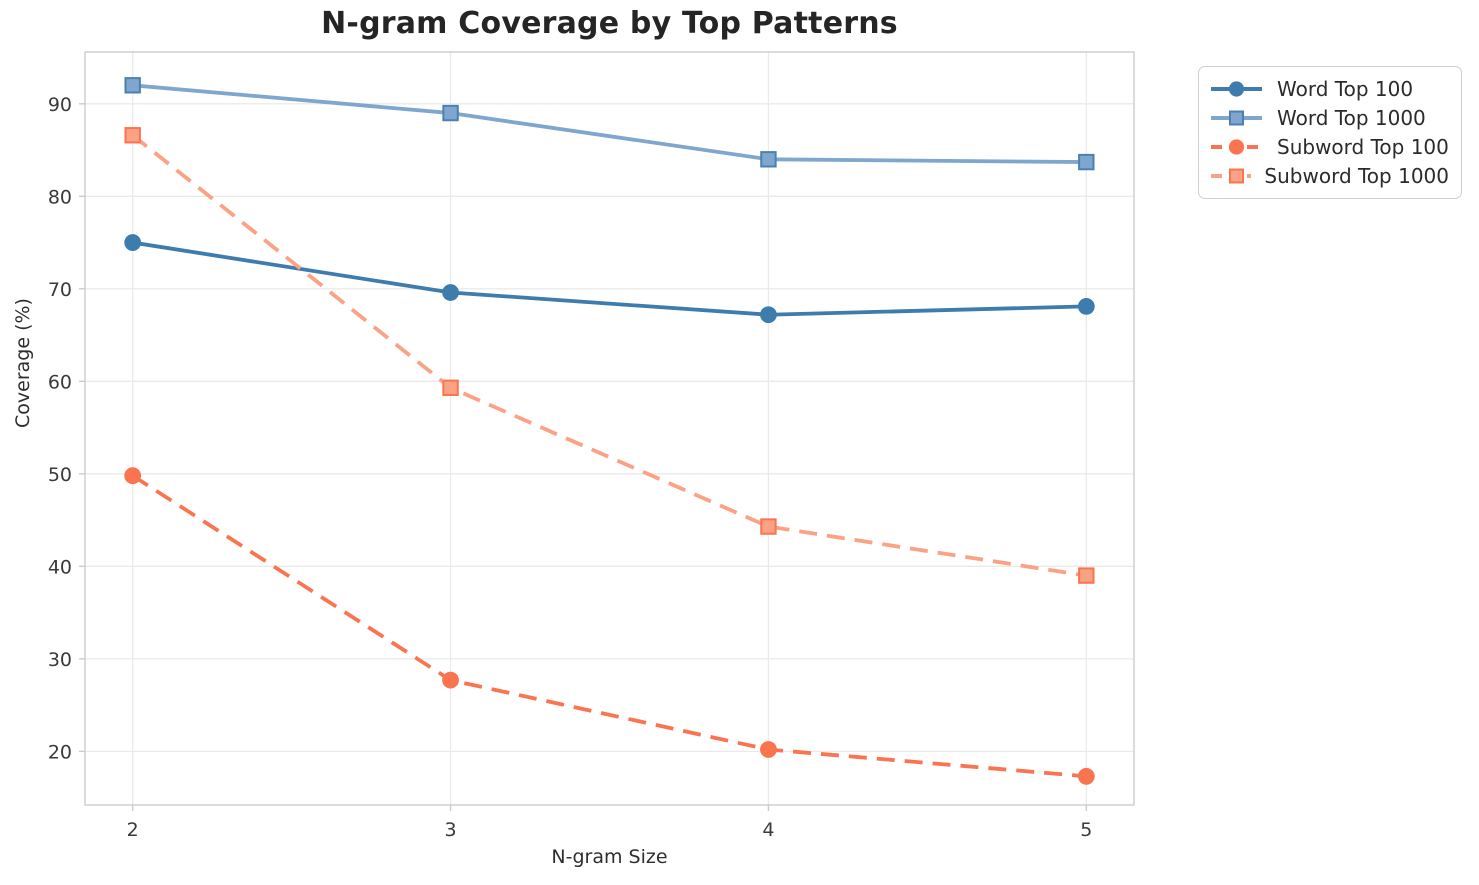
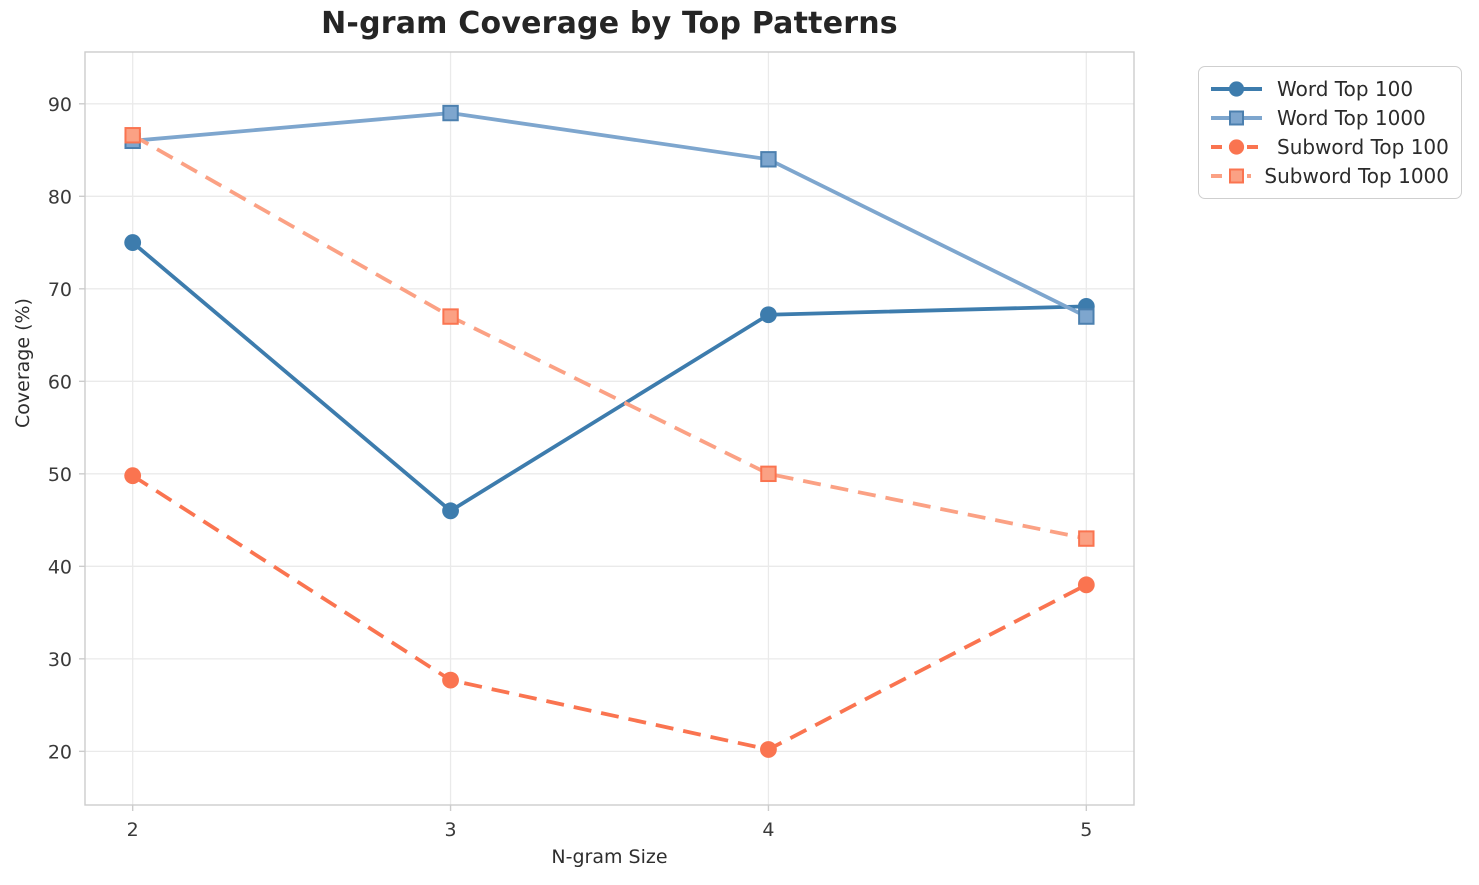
Word Top 1000/2: 92 -> 86
Word Top 100/3: 70 -> 46
Subword Top 1000/3: 59 -> 67
Subword Top 1000/4: 44 -> 50
Word Top 1000/5: 84 -> 67
Subword Top 100/5: 17 -> 38
Subword Top 1000/5: 39 -> 43
